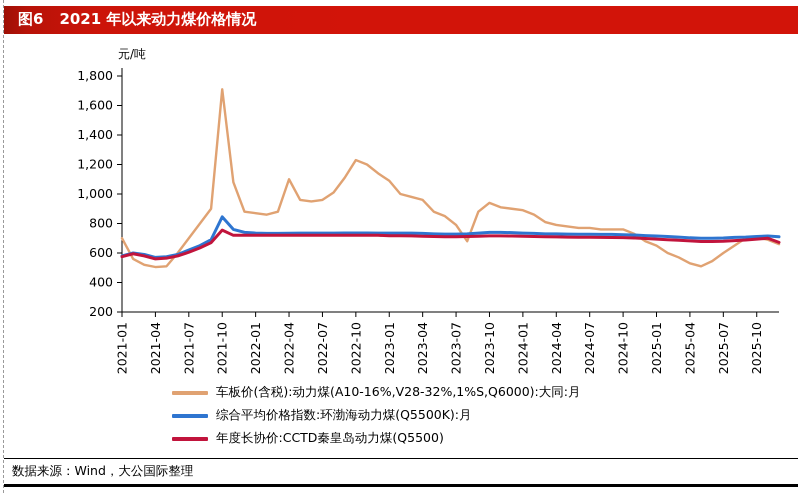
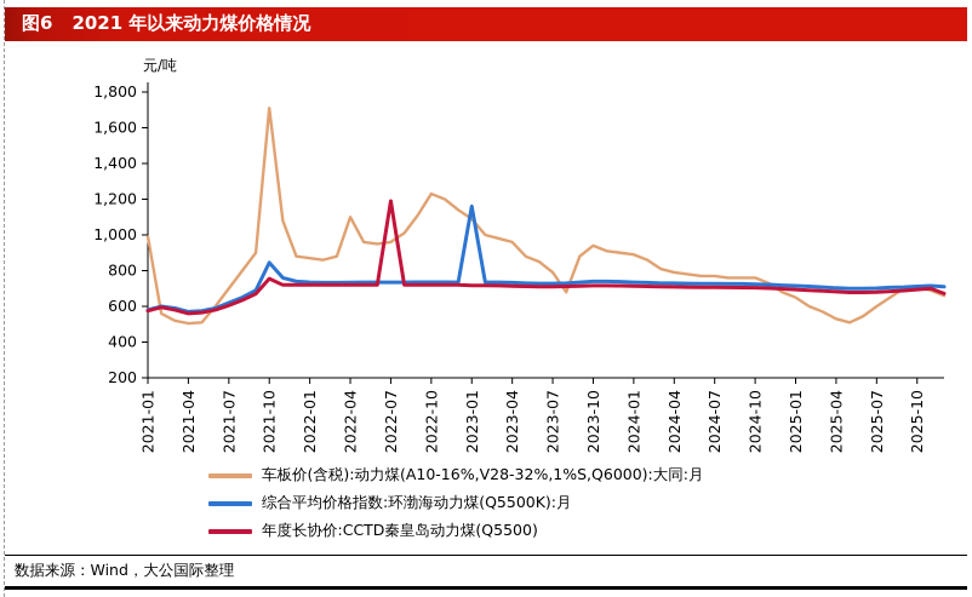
车板价(含税):动力煤(A10-16%,V28-32%,1%S,Q6000):大同:月/2021-01: 700 -> 990
年度长协价:CCTD秦皇岛动力煤(Q5500)/2022-07: 720 -> 1190
综合平均价格指数:环渤海动力煤(Q5500K):月/2023-01: 740 -> 1160
